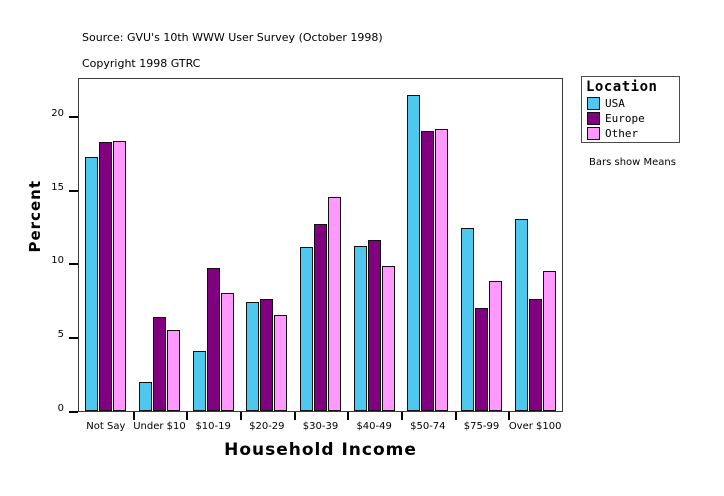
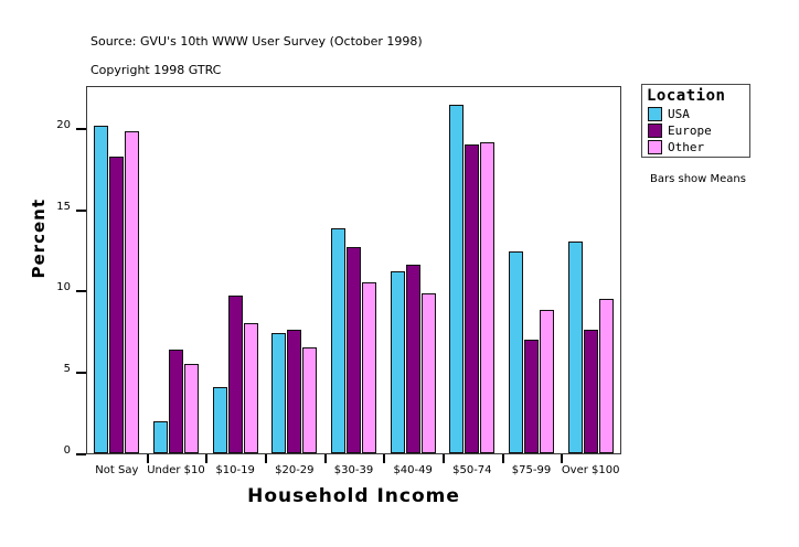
USA/Not Say: 17.2 -> 20.1
Other/Not Say: 18.3 -> 19.8
USA/$30-39: 11.1 -> 13.8
Other/$30-39: 14.5 -> 10.5
